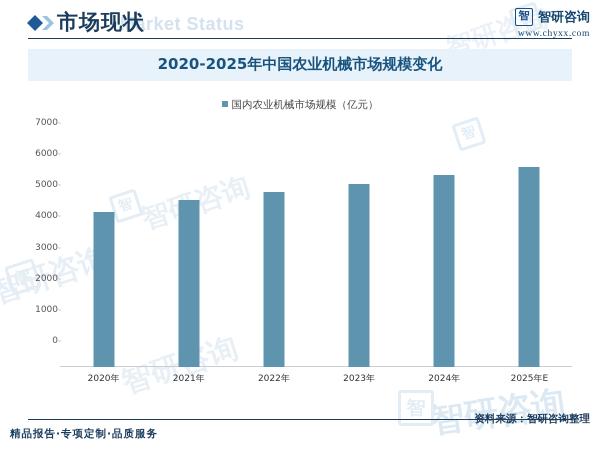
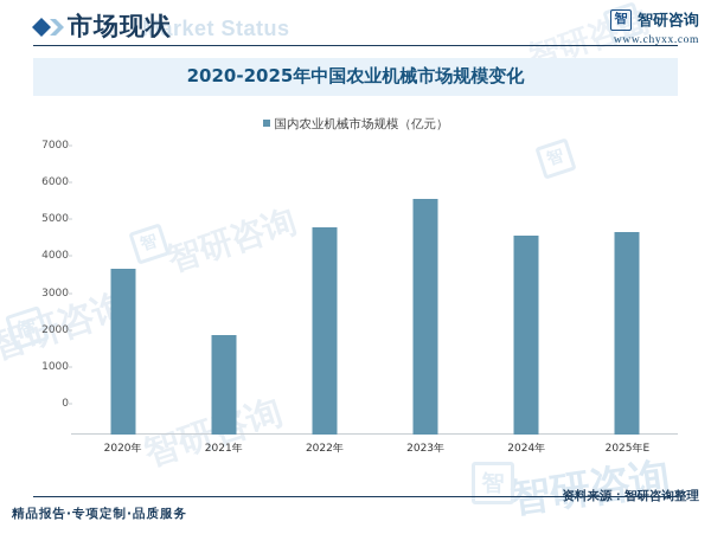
2020年: 5000 -> 4500
2021年: 5400 -> 2700
2023年: 5900 -> 6400
2024年: 6200 -> 5400
2025年E: 6400 -> 5500
